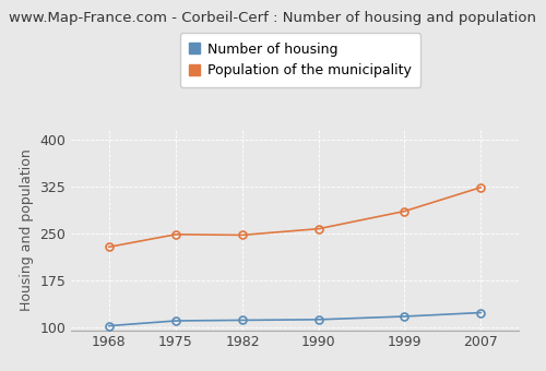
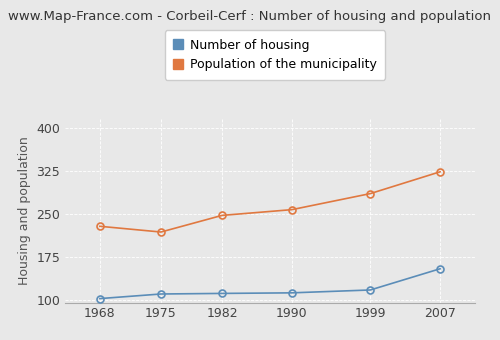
Population of the municipality/1975: 248 -> 218
Number of housing/2007: 123 -> 154
